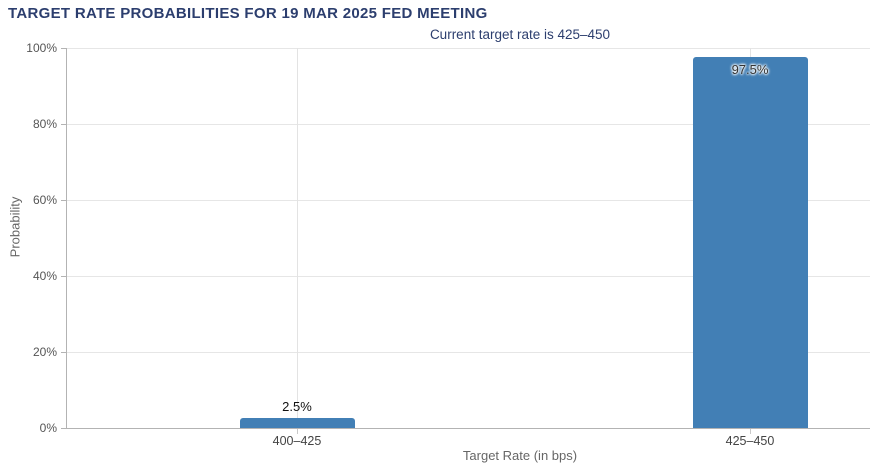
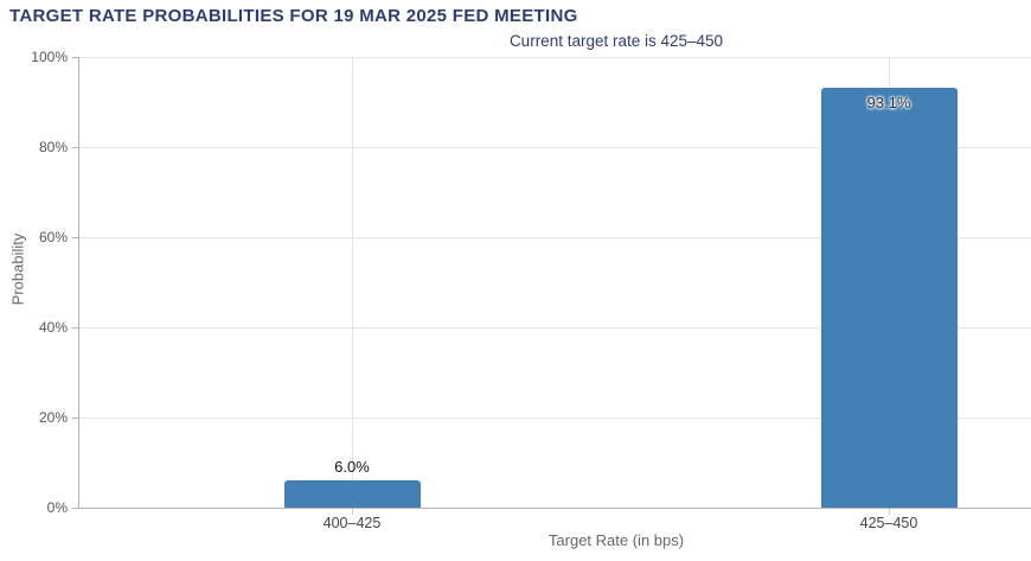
400–425: 2.5% -> 6.0%
425–450: 97.5% -> 93.1%
